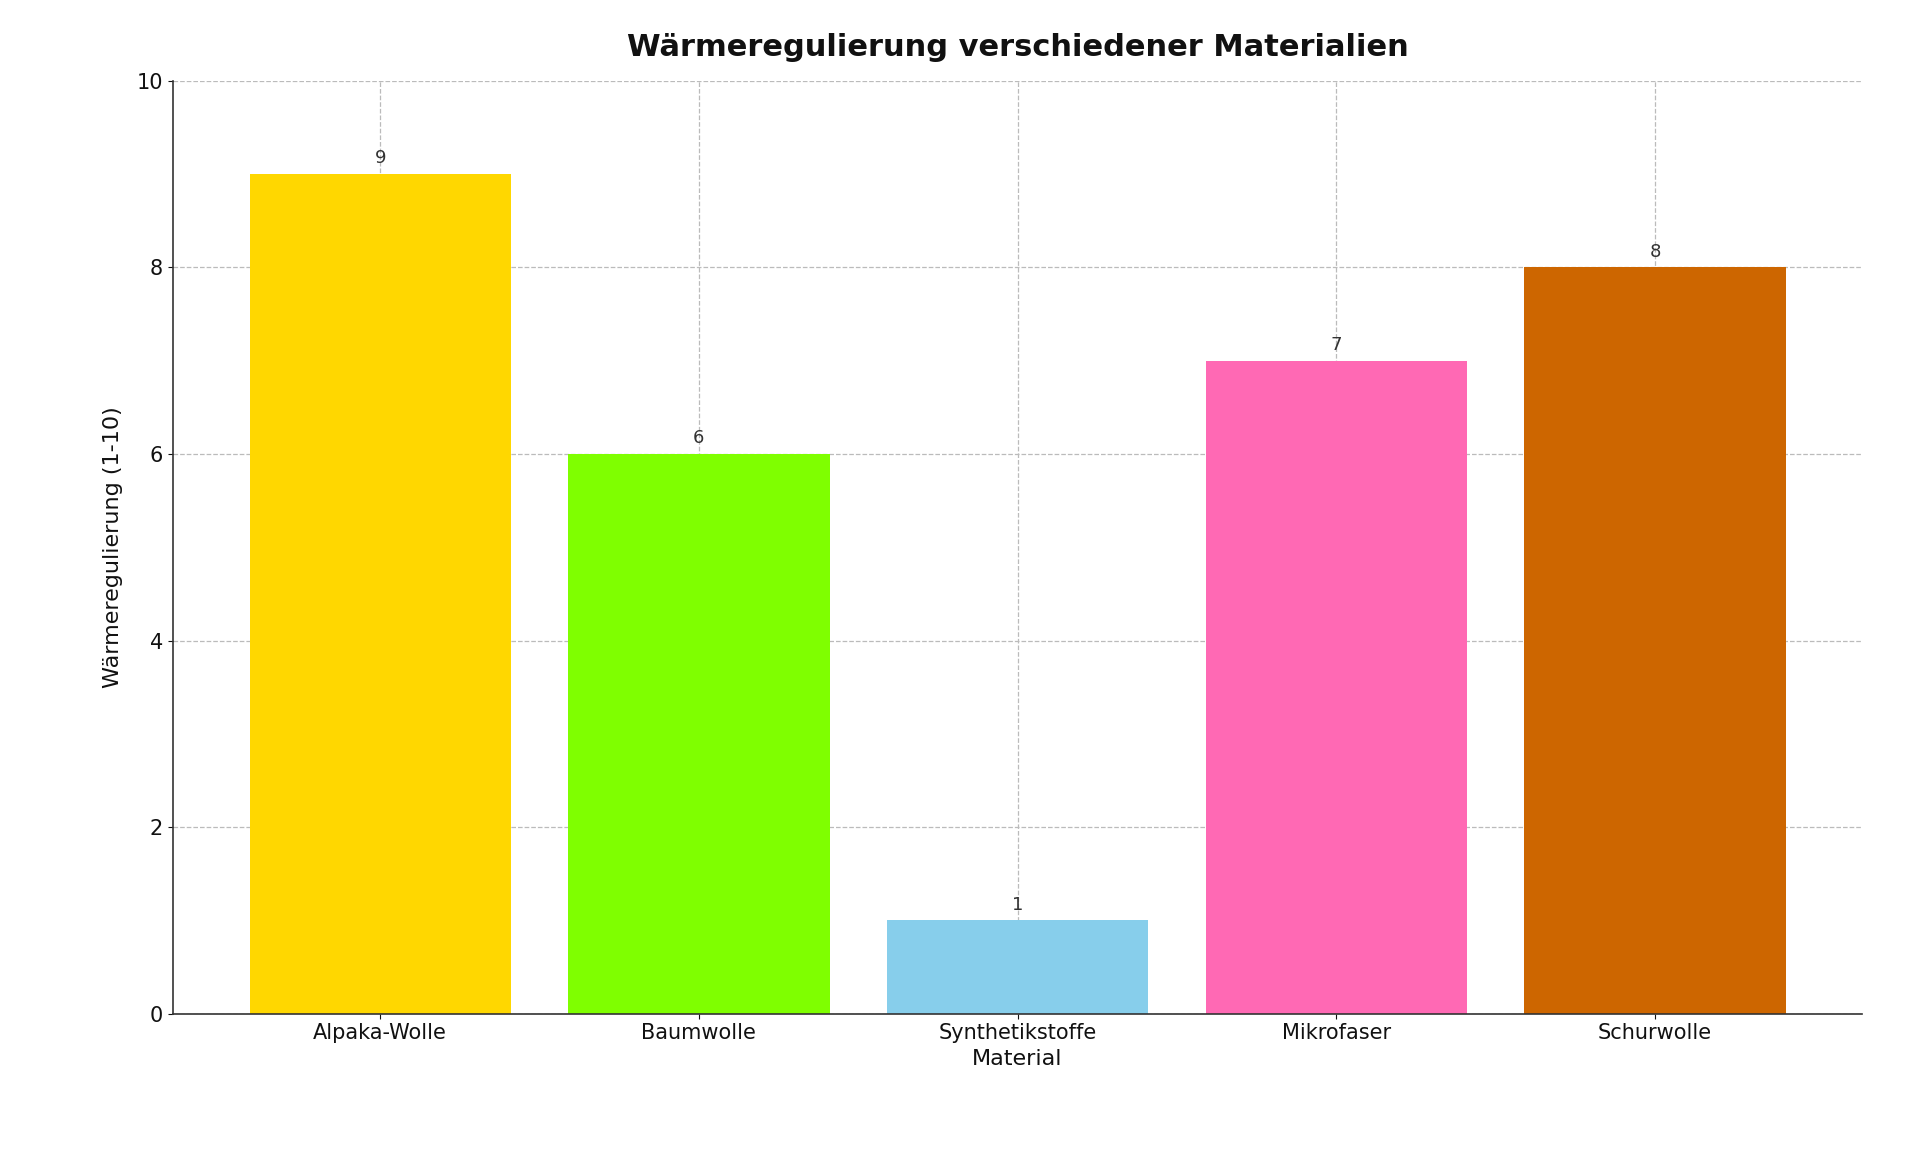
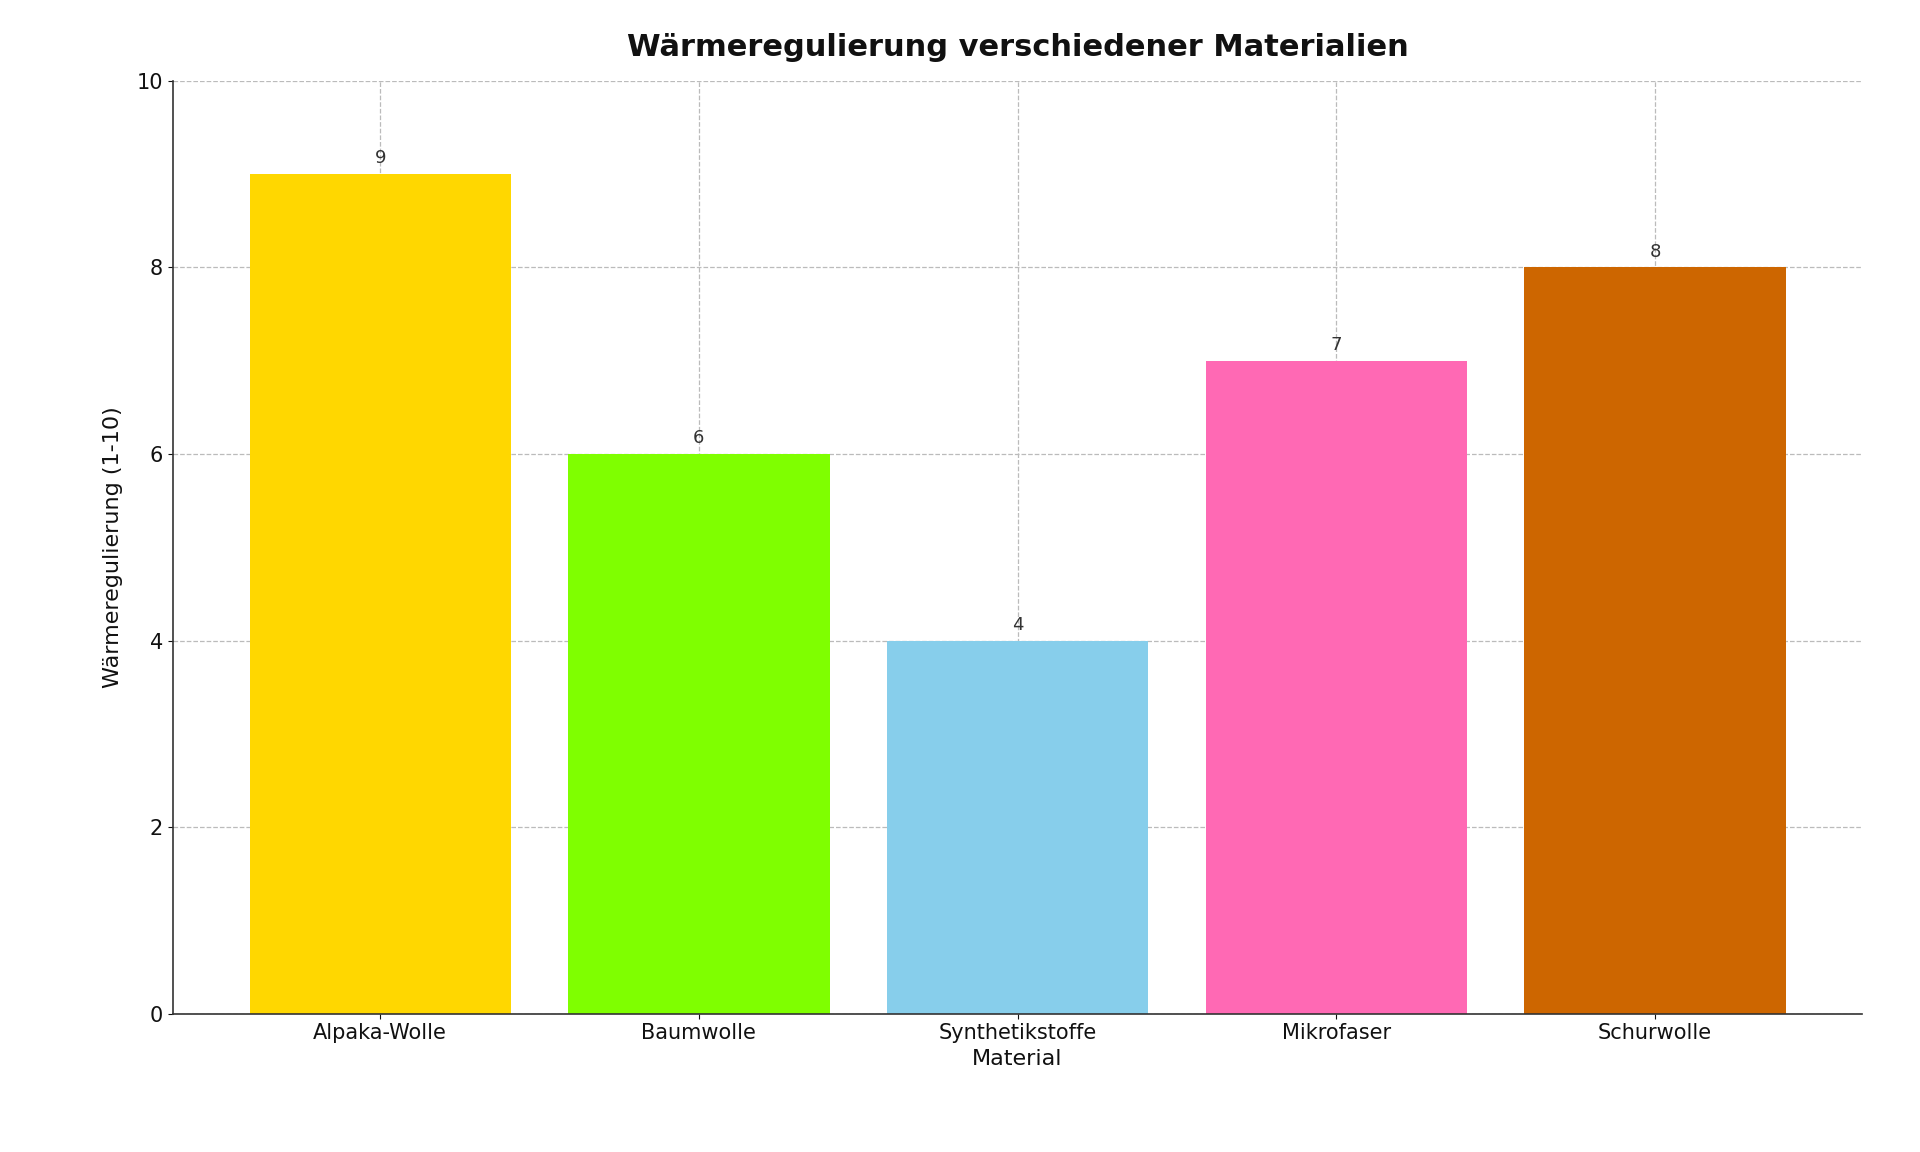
Synthetikstoffe: 1 -> 4
